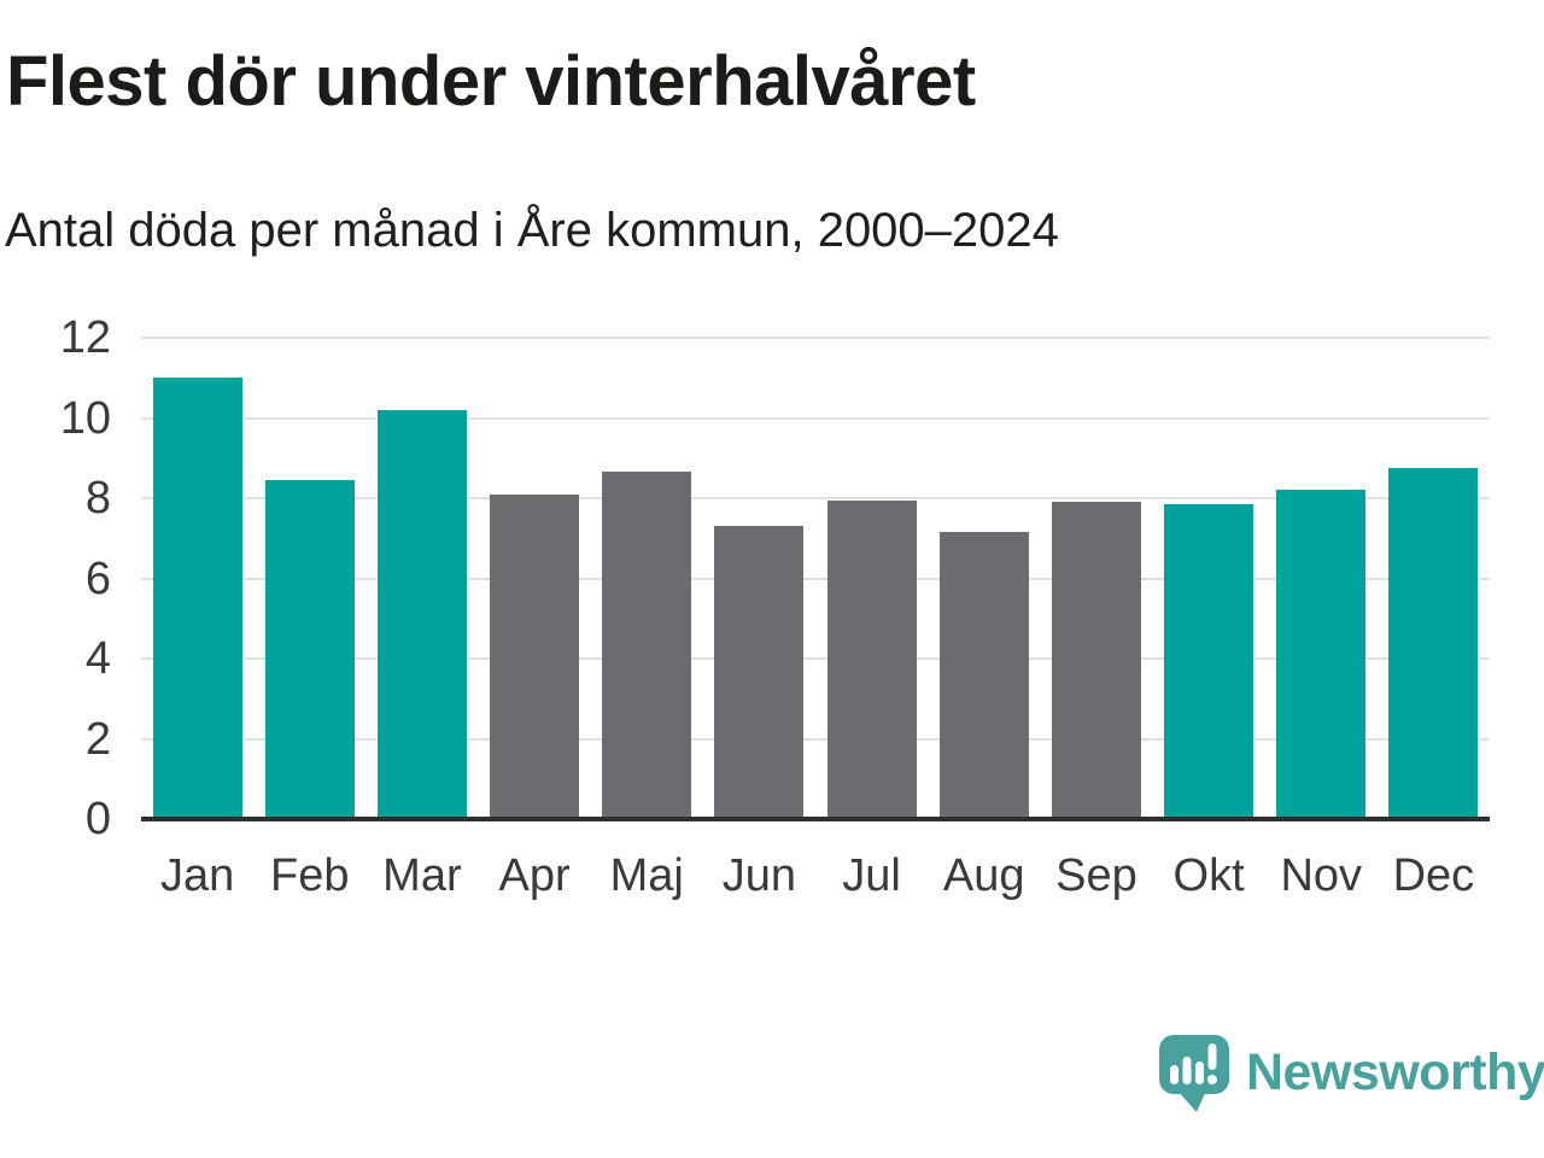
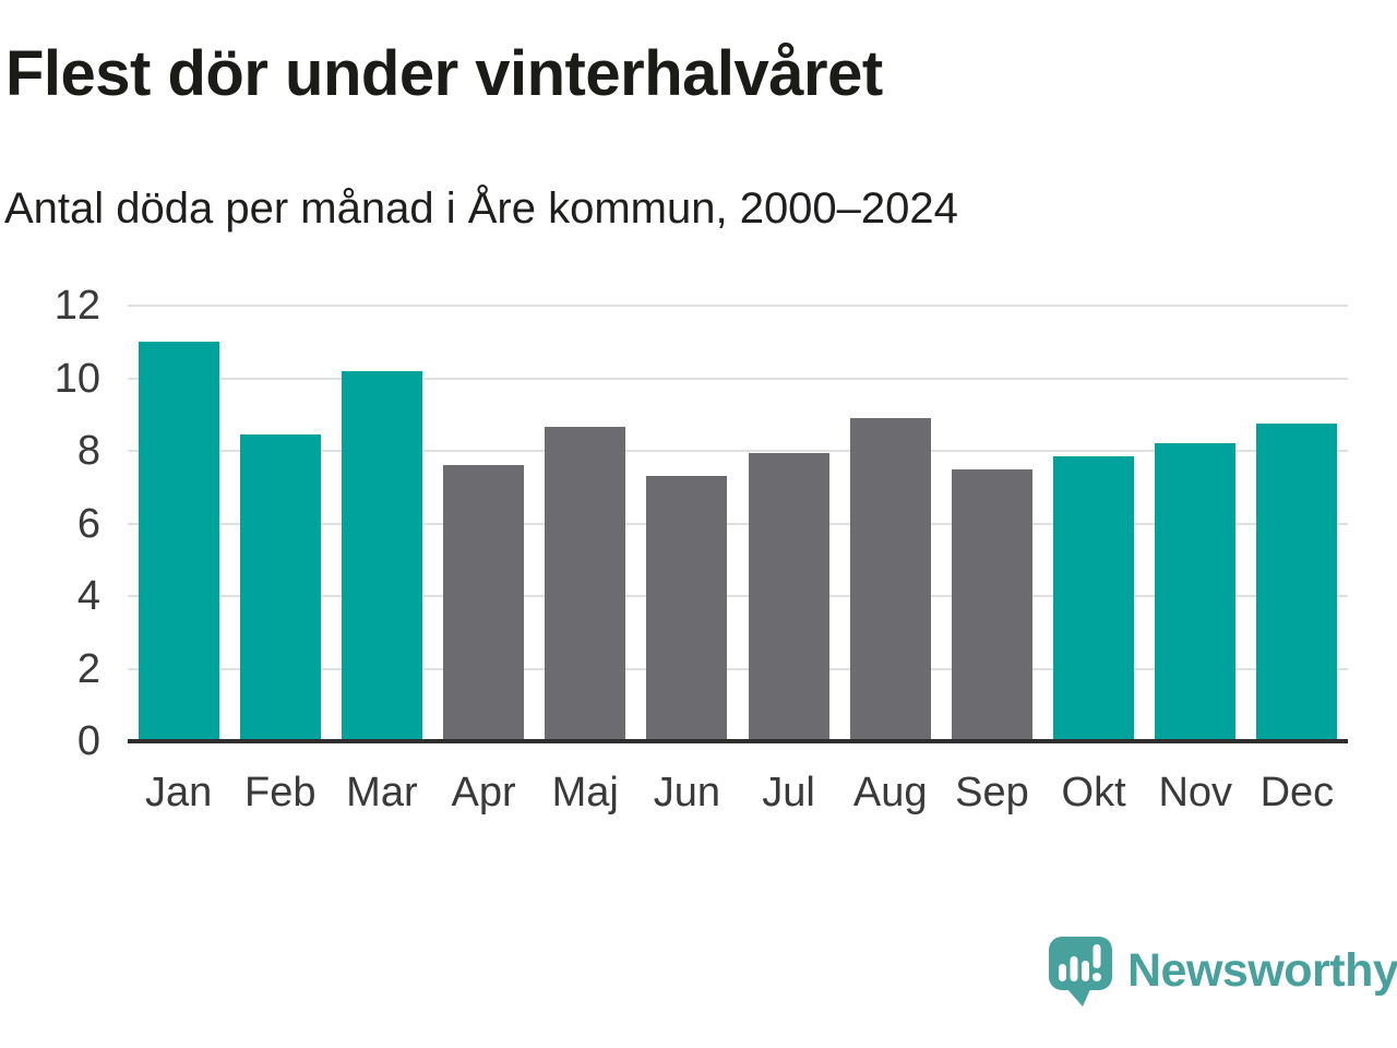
Apr: 8.1 -> 7.6
Aug: 7.2 -> 8.9
Sep: 7.9 -> 7.5
